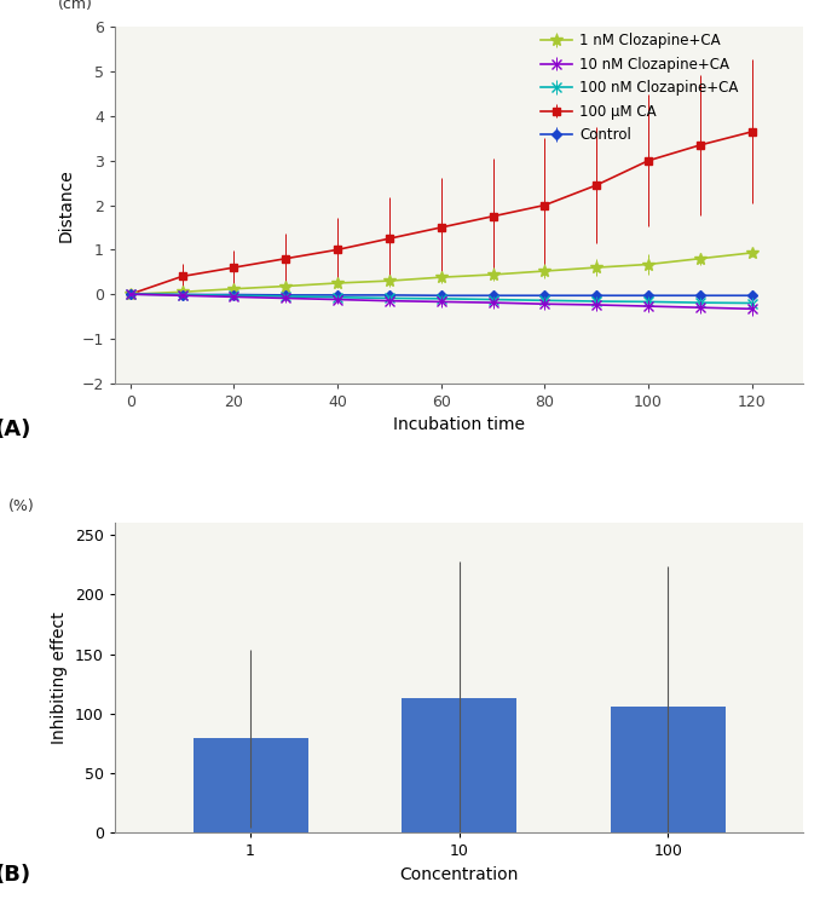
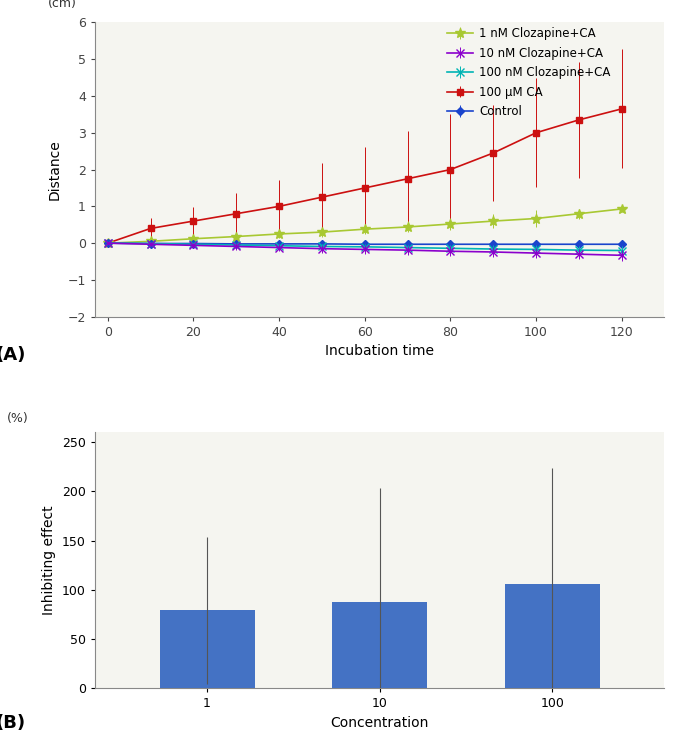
10: 113 -> 88
